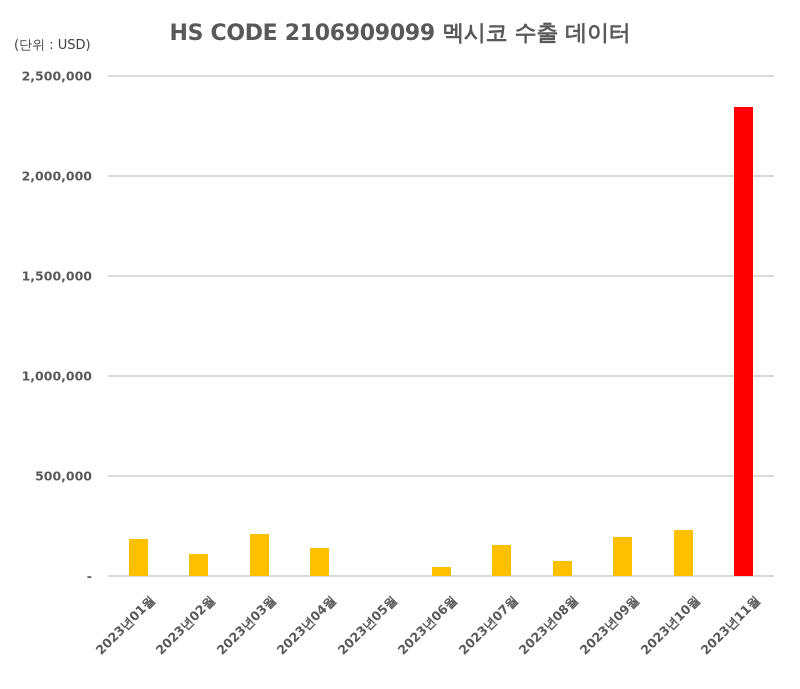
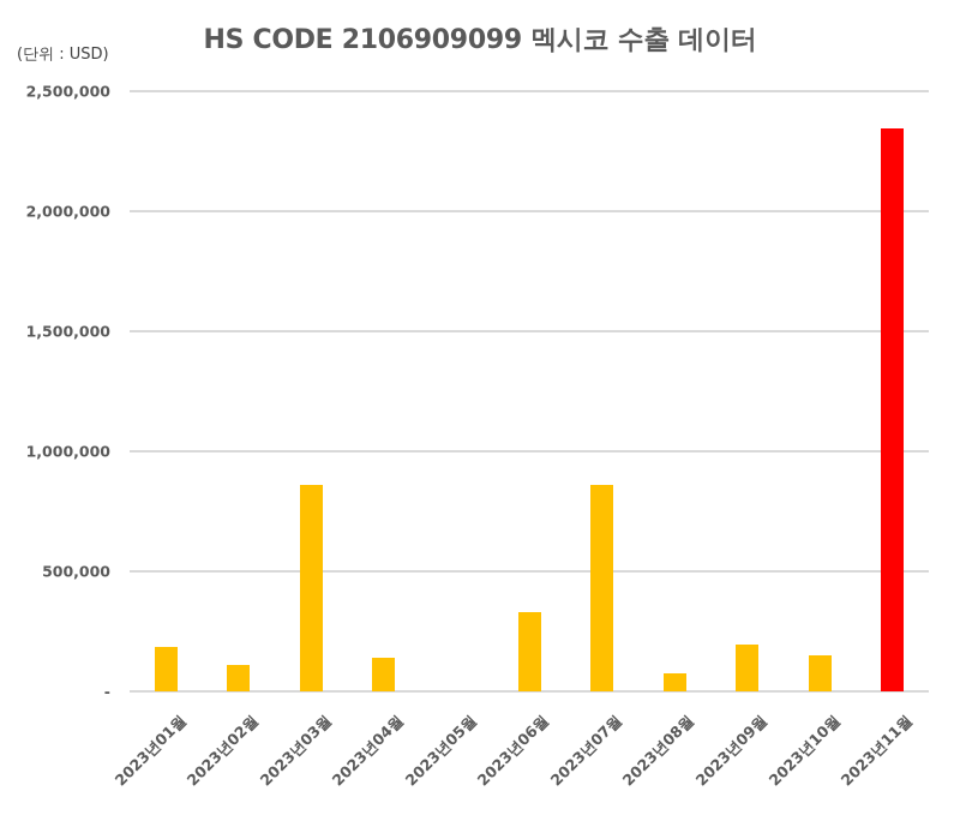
2023년03월: 210000 -> 860000
2023년06월: 40000 -> 330000
2023년07월: 150000 -> 860000
2023년10월: 230000 -> 150000
